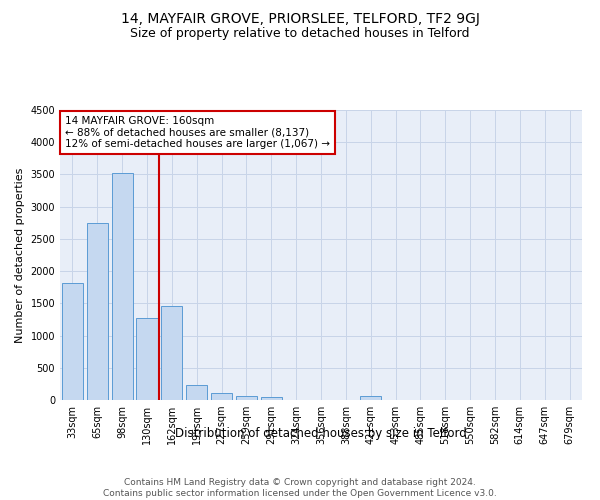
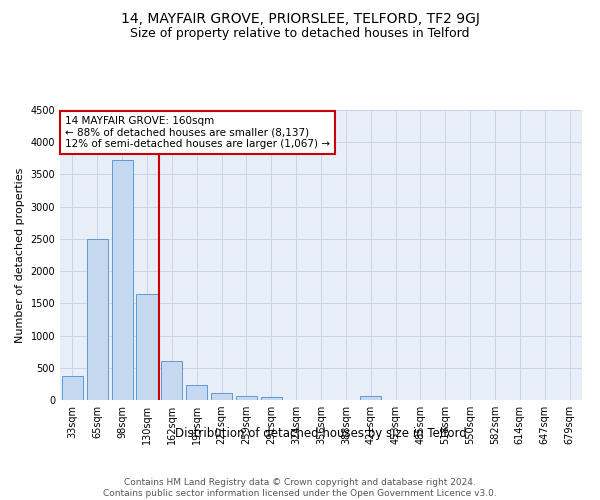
33sqm: 1820 -> 380
65sqm: 2740 -> 2500
98sqm: 3520 -> 3730
130sqm: 1280 -> 1640
162sqm: 1460 -> 600
